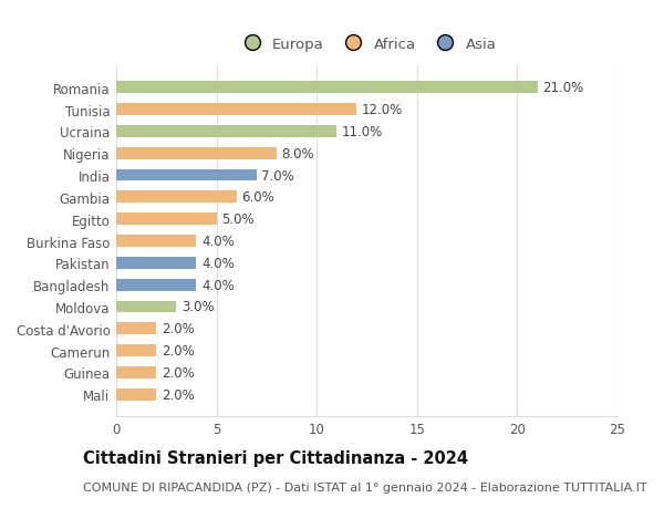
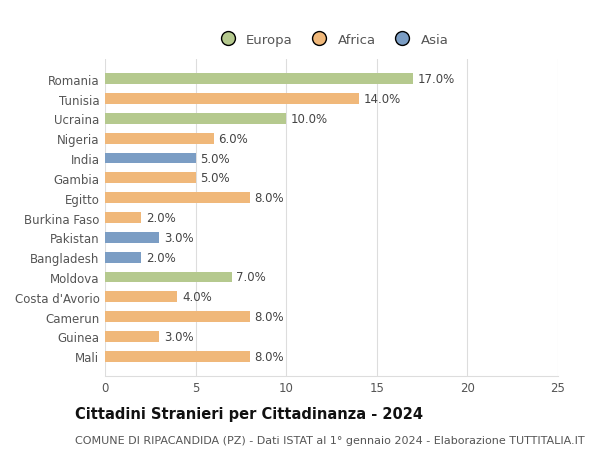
Romania: 21.0% -> 17.0%
Tunisia: 12.0% -> 14.0%
Ucraina: 11.0% -> 10.0%
Nigeria: 8.0% -> 6.0%
India: 7.0% -> 5.0%
Gambia: 6.0% -> 5.0%
Egitto: 5.0% -> 8.0%
Burkina Faso: 4.0% -> 2.0%
Pakistan: 4.0% -> 3.0%
Bangladesh: 4.0% -> 2.0%
Moldova: 3.0% -> 7.0%
Costa d'Avorio: 2.0% -> 4.0%
Camerun: 2.0% -> 8.0%
Guinea: 2.0% -> 3.0%
Mali: 2.0% -> 8.0%
